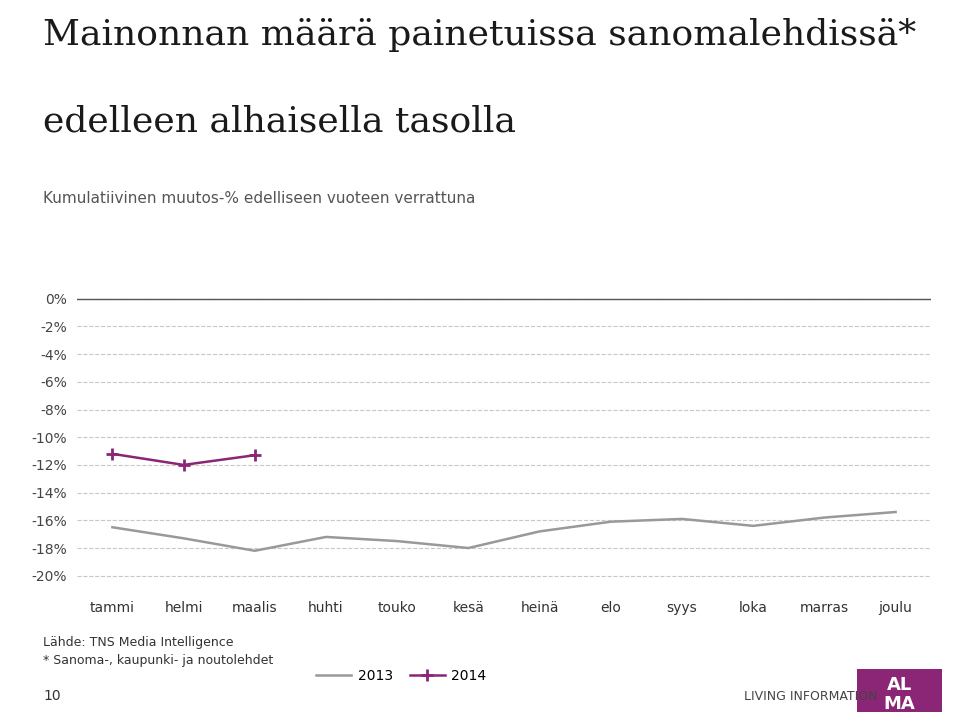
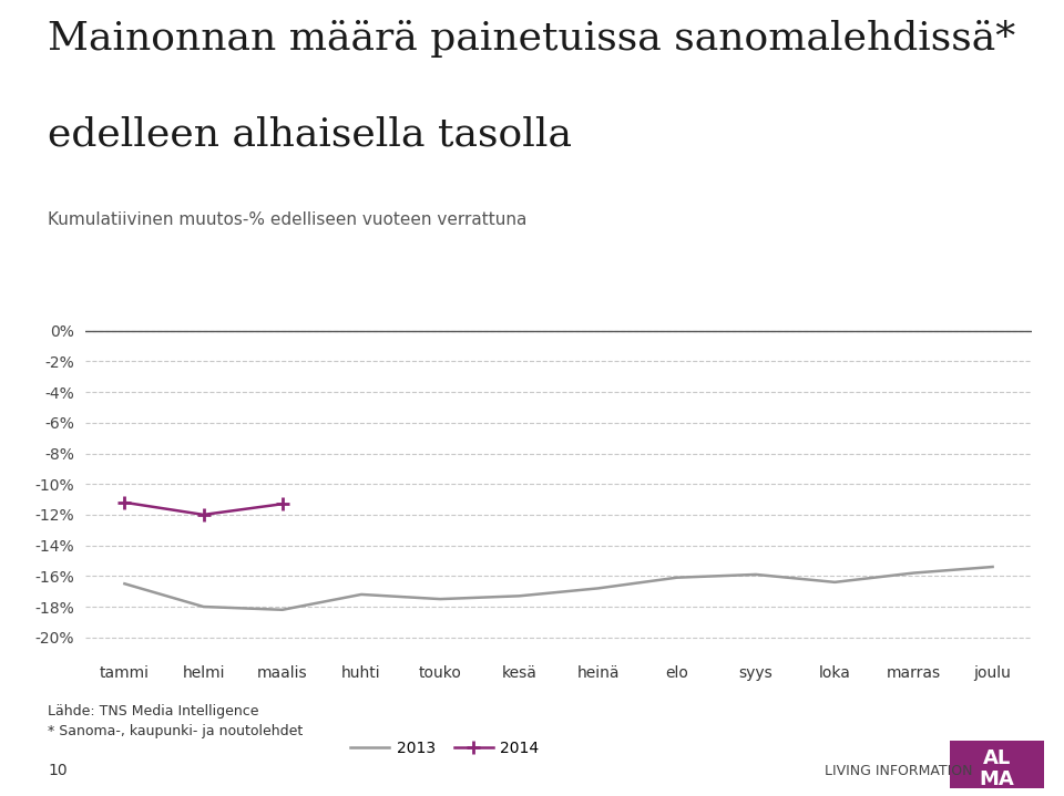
2013/helmi: -17.3% -> -18.0%
2013/kesä: -18.0% -> -17.3%
